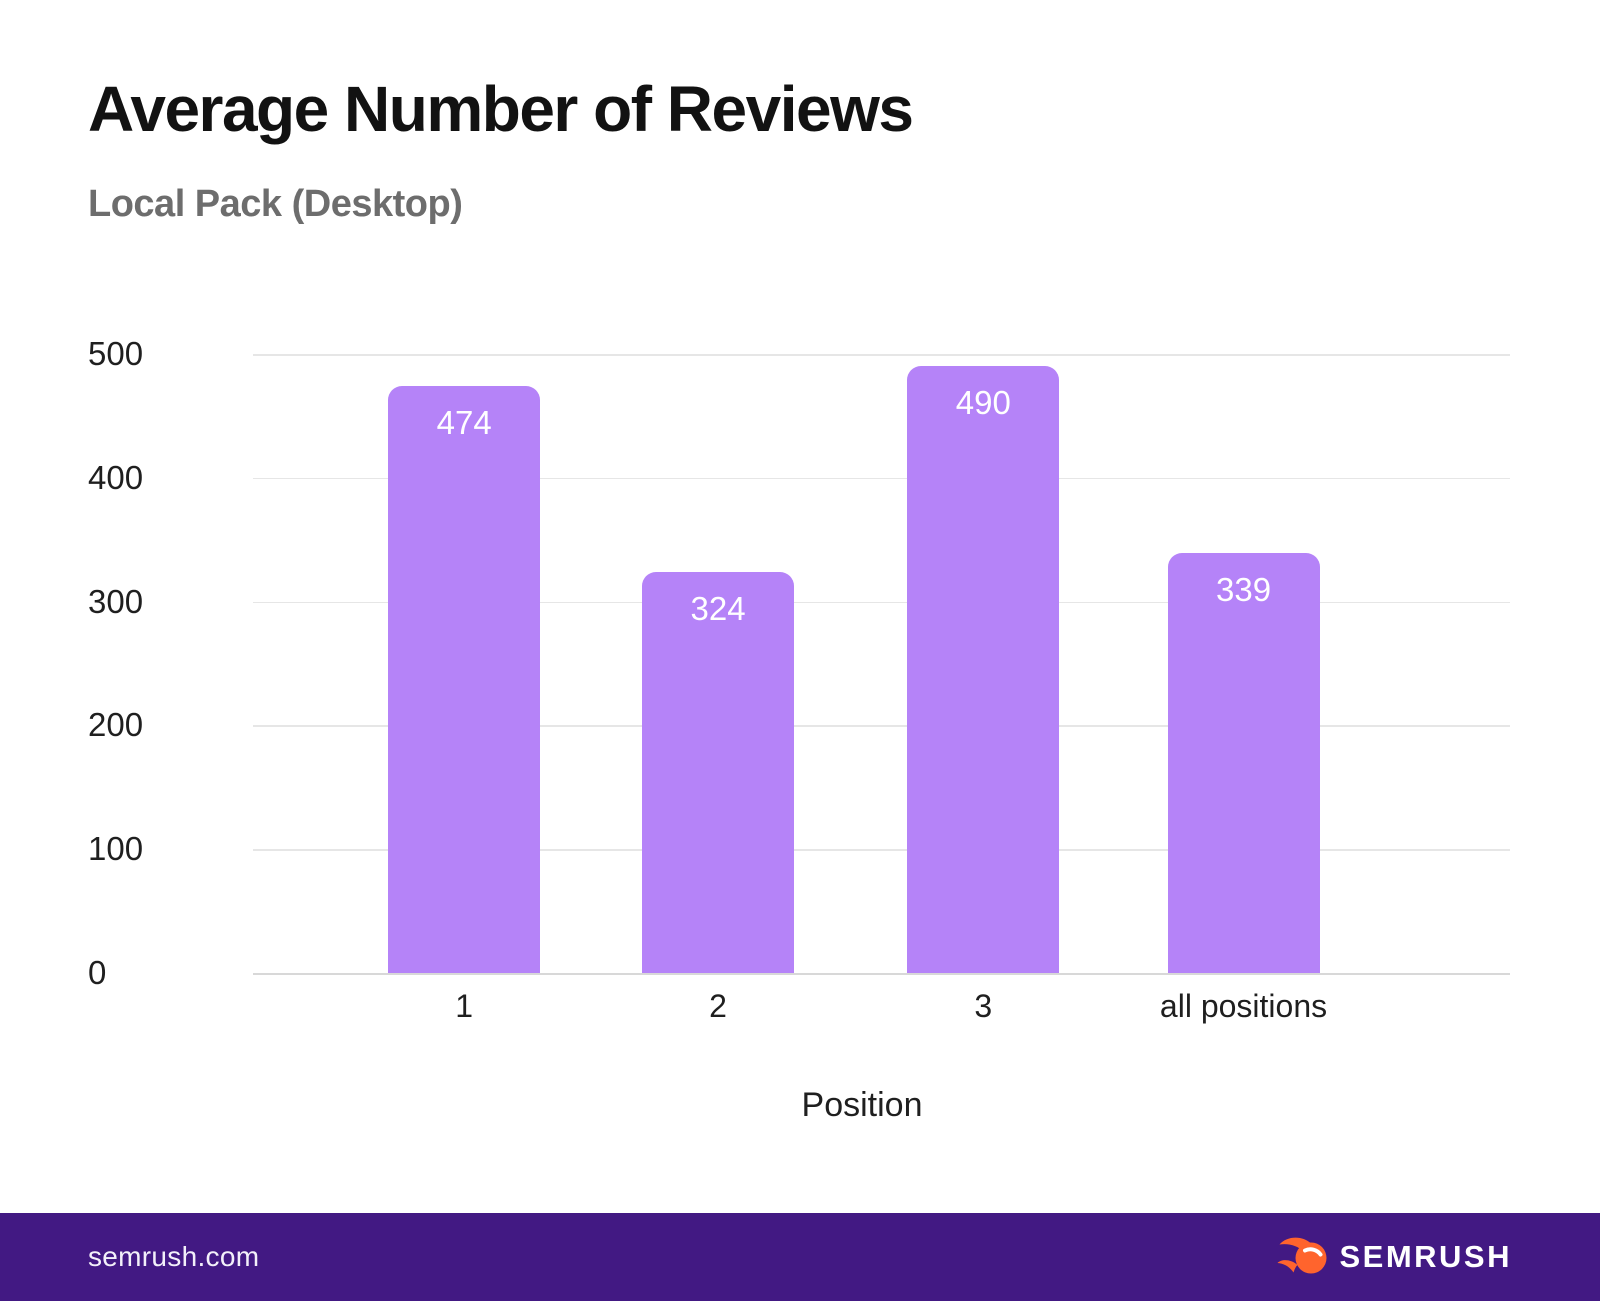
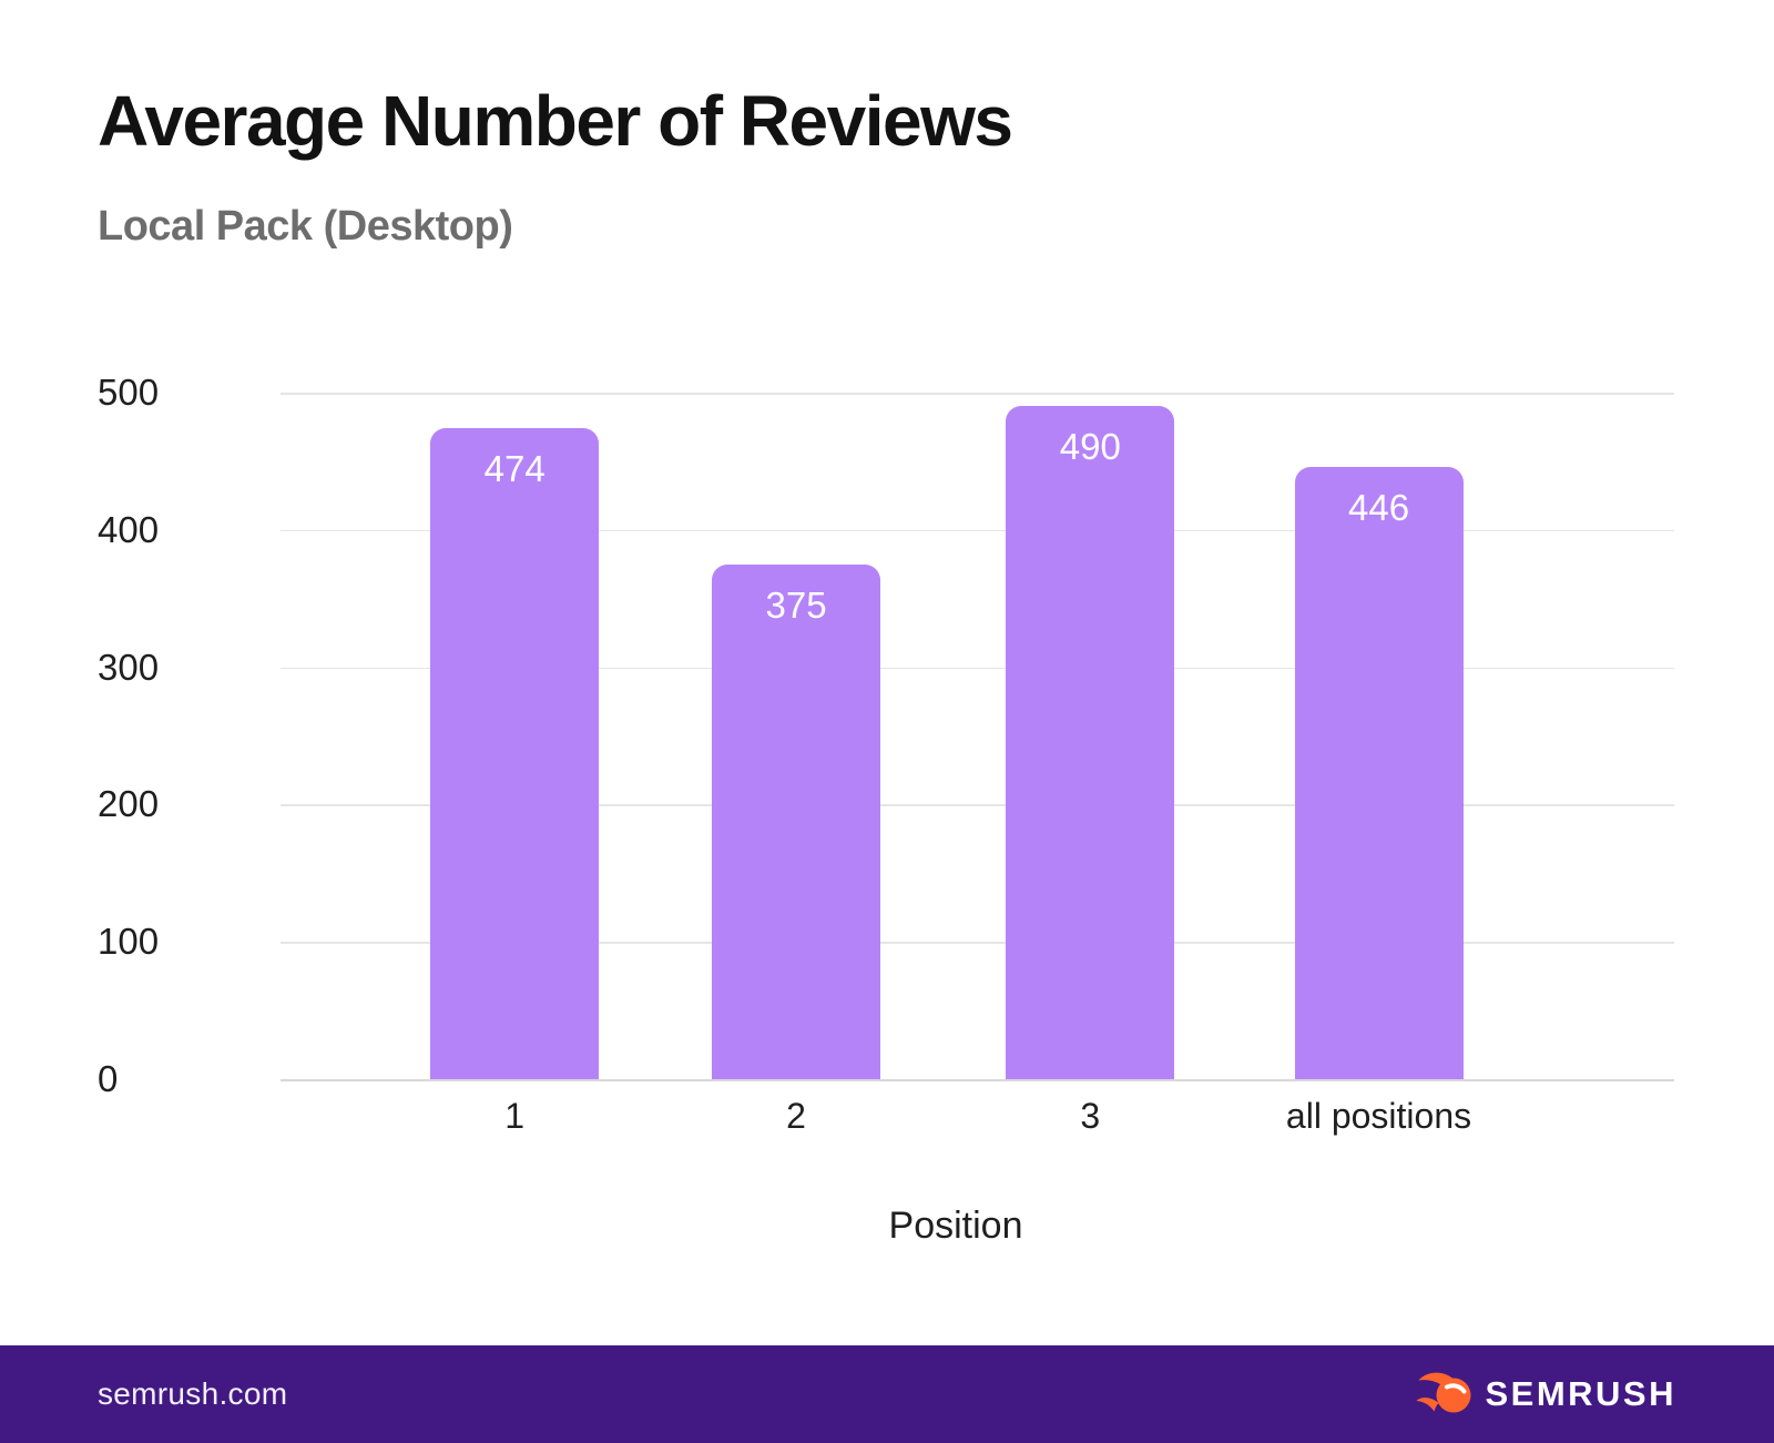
2: 324 -> 375
all positions: 339 -> 446
